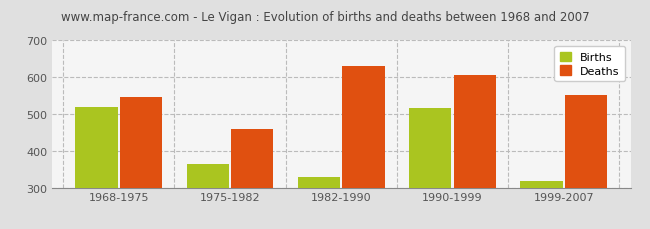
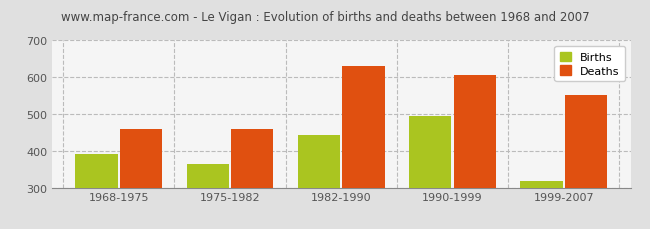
Births/1968-1975: 520 -> 390
Deaths/1968-1975: 545 -> 460
Births/1982-1990: 330 -> 442
Births/1990-1999: 515 -> 494
